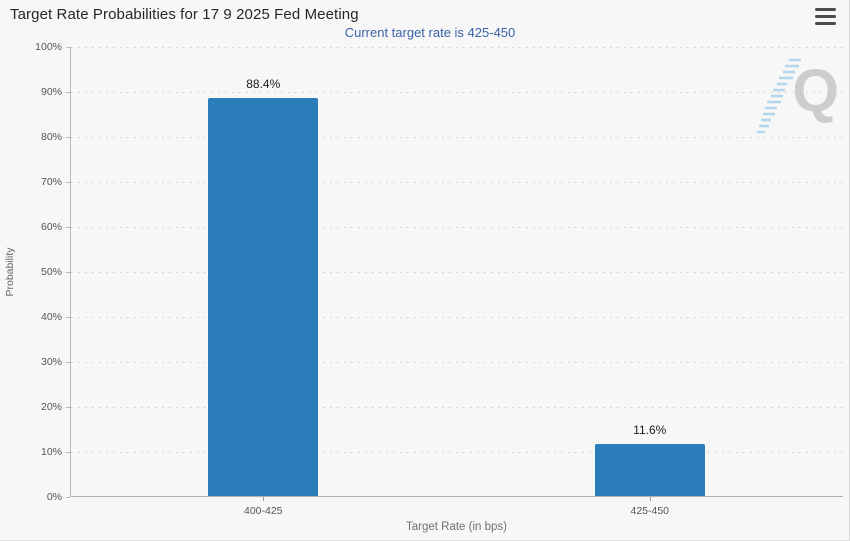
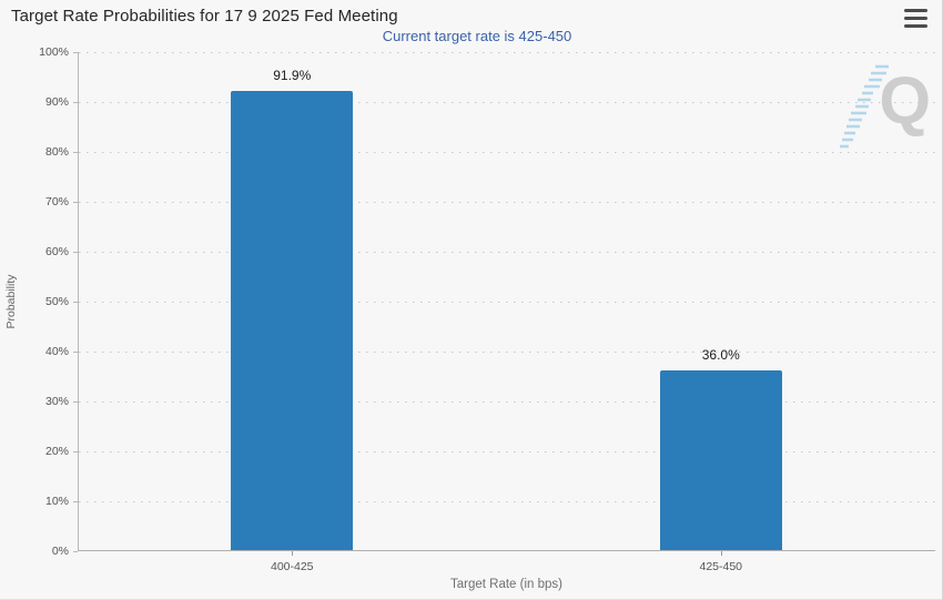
400-425: 88.4% -> 91.9%
425-450: 11.6% -> 36.0%
